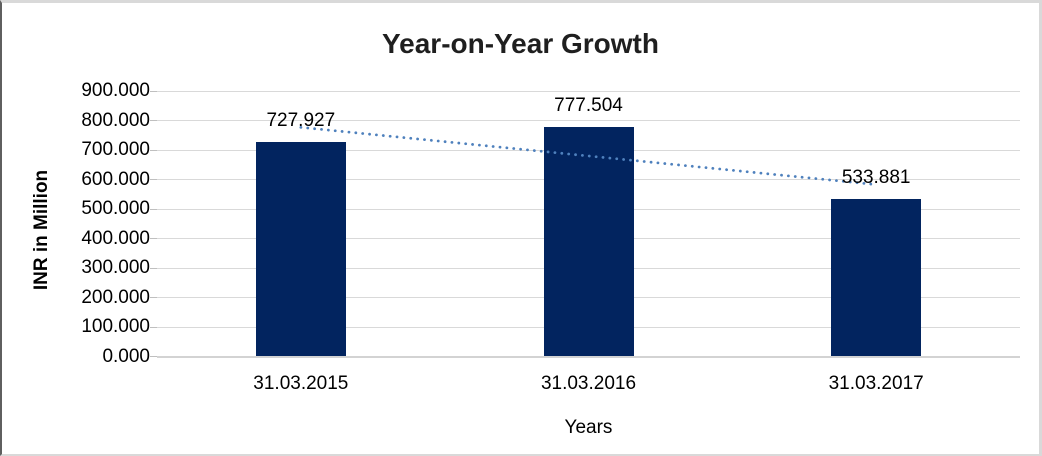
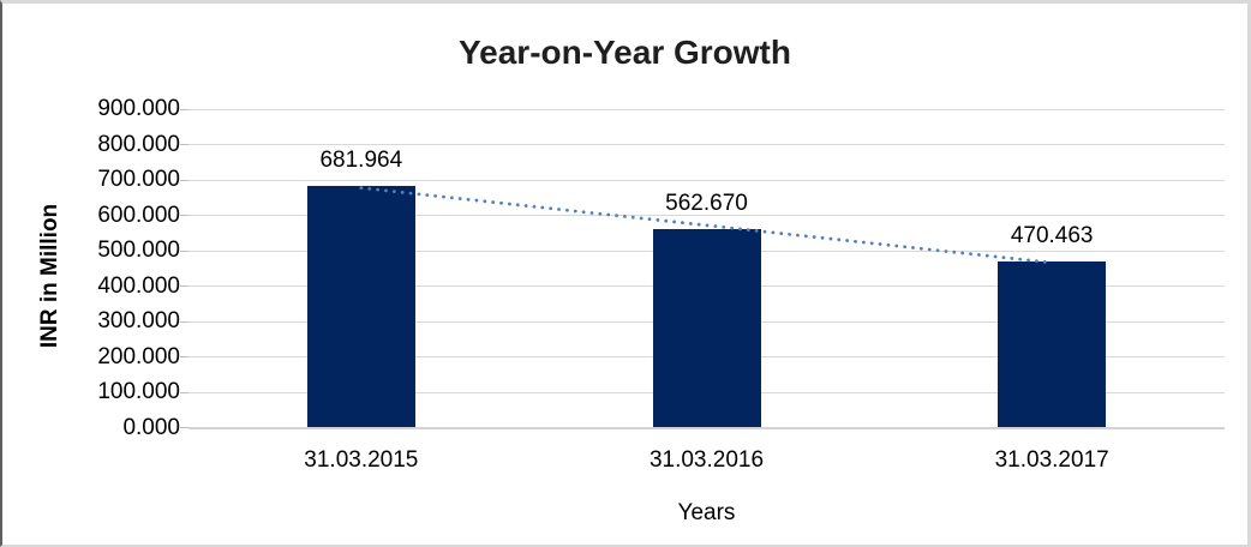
31.03.2015: 727.927 -> 681.964
31.03.2016: 777.504 -> 562.670
31.03.2017: 533.881 -> 470.463
